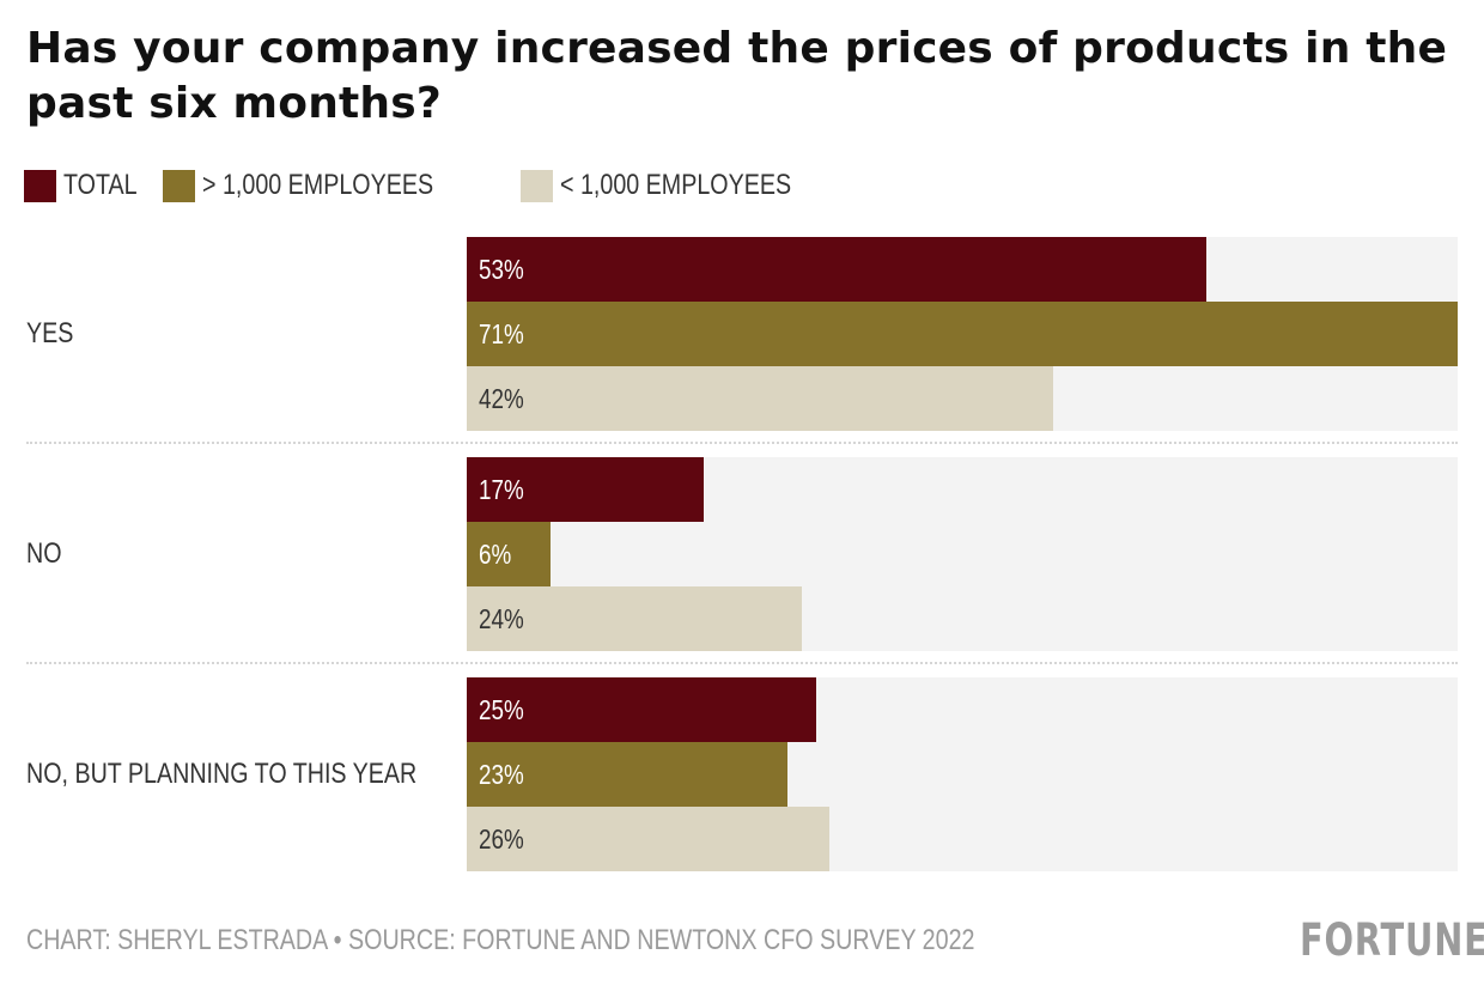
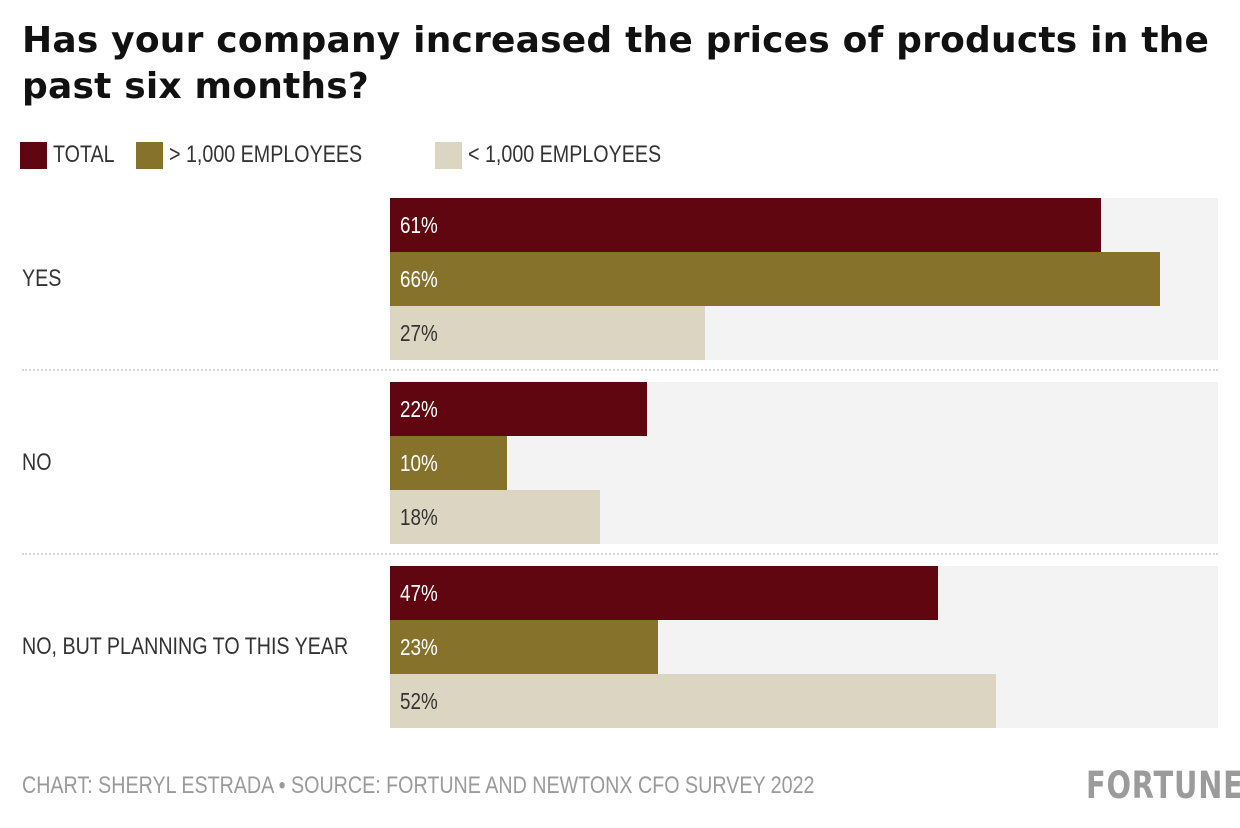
TOTAL/YES: 53% -> 61%
> 1,000 EMPLOYEES/YES: 71% -> 66%
< 1,000 EMPLOYEES/YES: 42% -> 27%
TOTAL/NO: 17% -> 22%
> 1,000 EMPLOYEES/NO: 6% -> 10%
< 1,000 EMPLOYEES/NO: 24% -> 18%
TOTAL/NO, BUT PLANNING TO THIS YEAR: 25% -> 47%
< 1,000 EMPLOYEES/NO, BUT PLANNING TO THIS YEAR: 26% -> 52%
